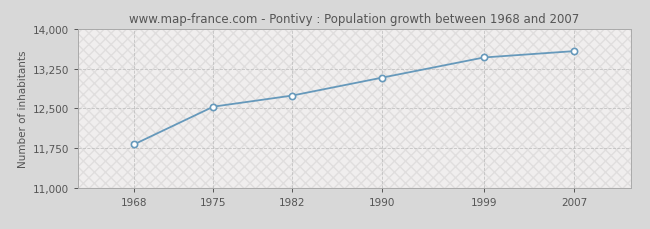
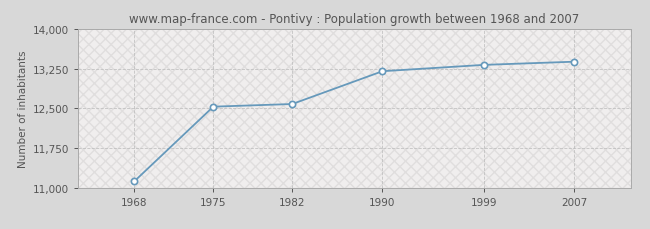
1968: 11,820 -> 11,120
1982: 12,740 -> 12,580
1990: 13,080 -> 13,200
1999: 13,460 -> 13,320
2007: 13,580 -> 13,380
